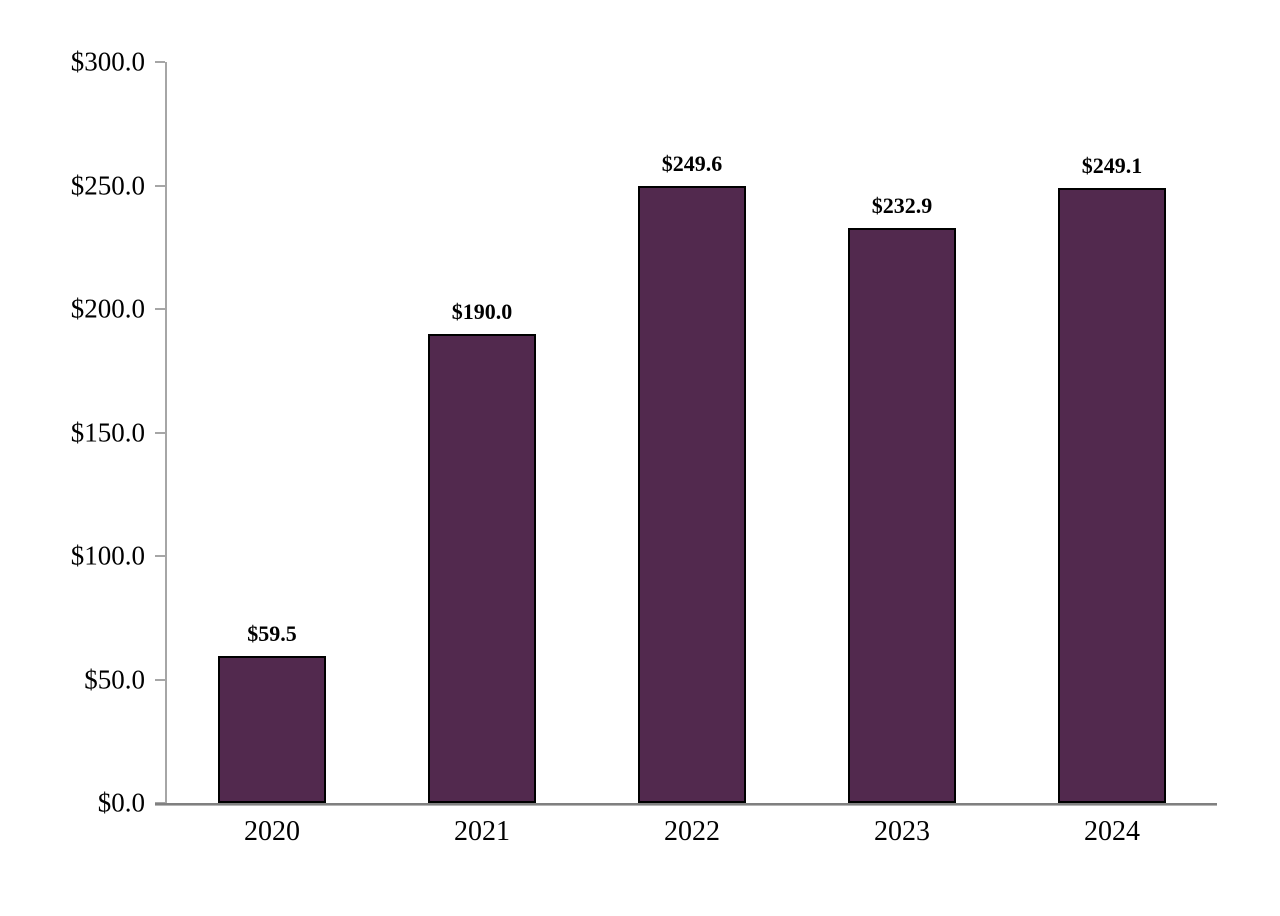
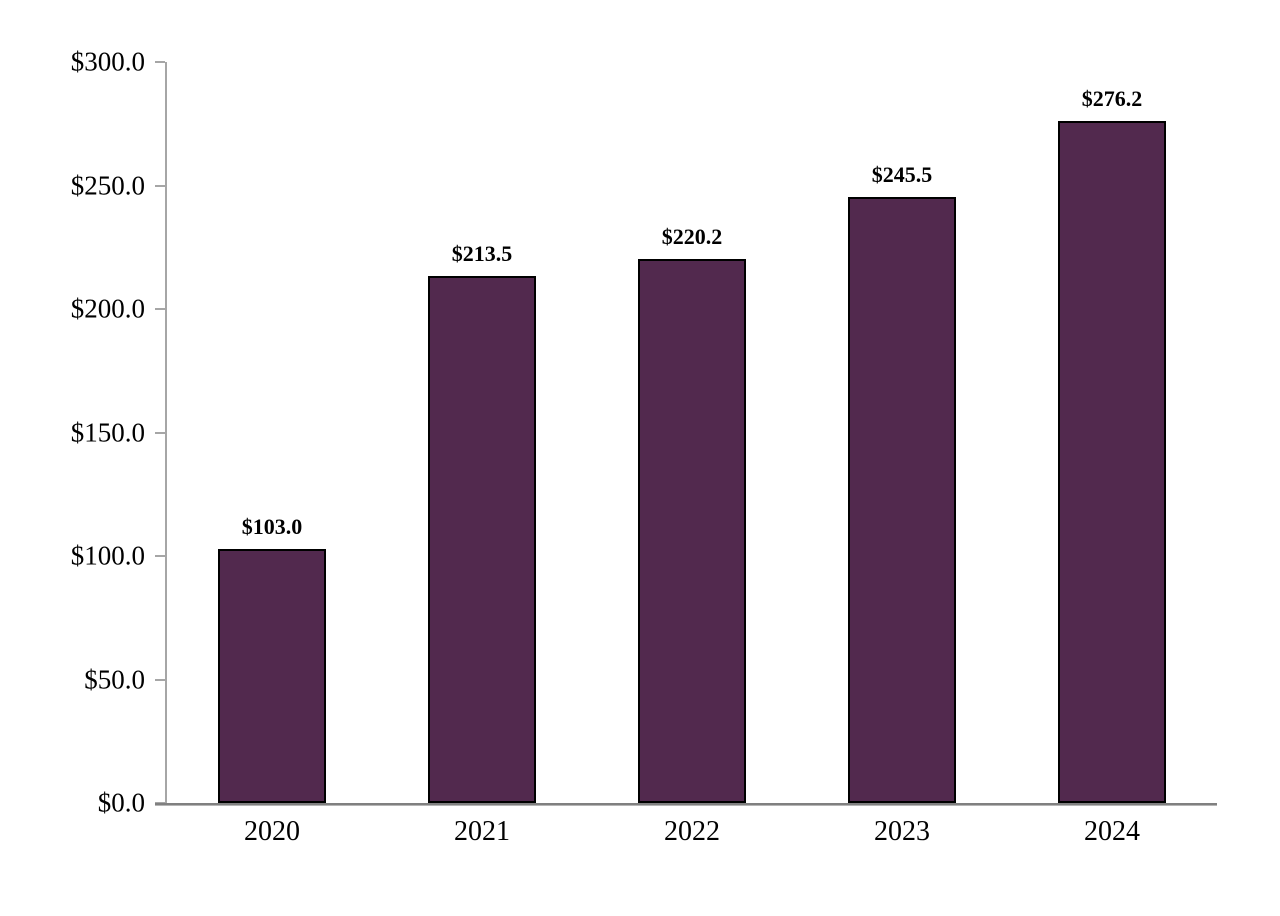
2020: $59.5 -> $103.0
2021: $190.0 -> $213.5
2022: $249.6 -> $220.2
2023: $232.9 -> $245.5
2024: $249.1 -> $276.2
